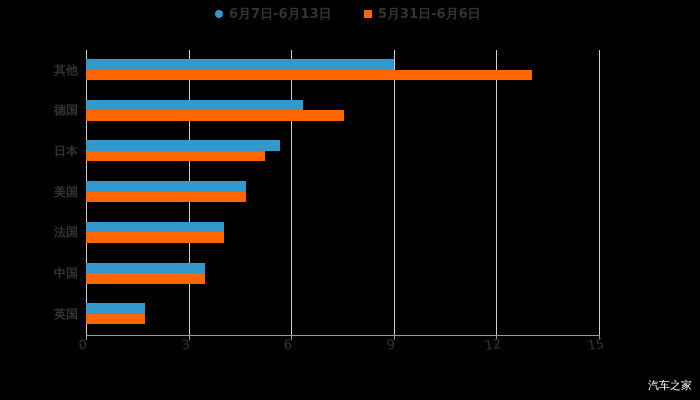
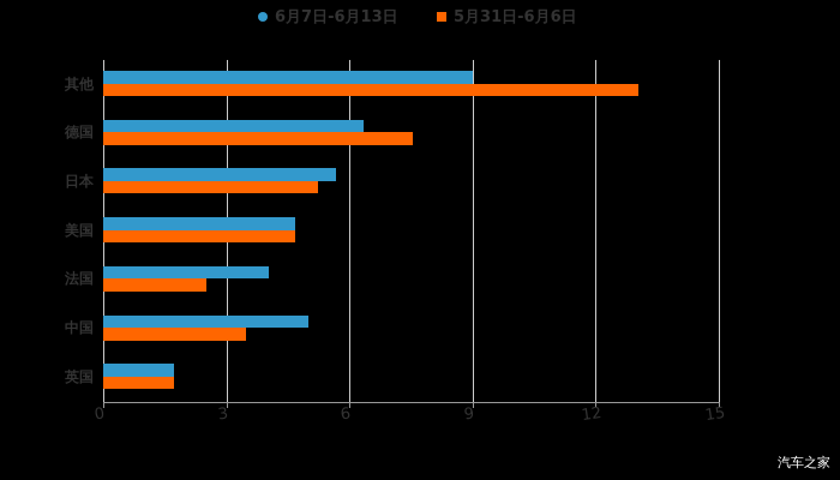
5月31日-6月6日/法国: 4.0 -> 2.5
6月7日-6月13日/中国: 3.5 -> 5.0
